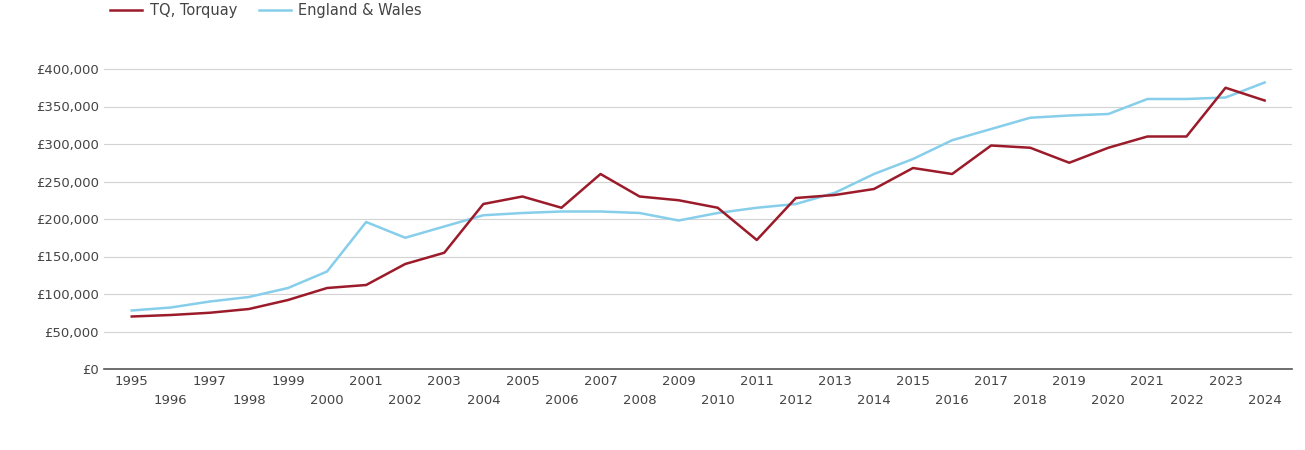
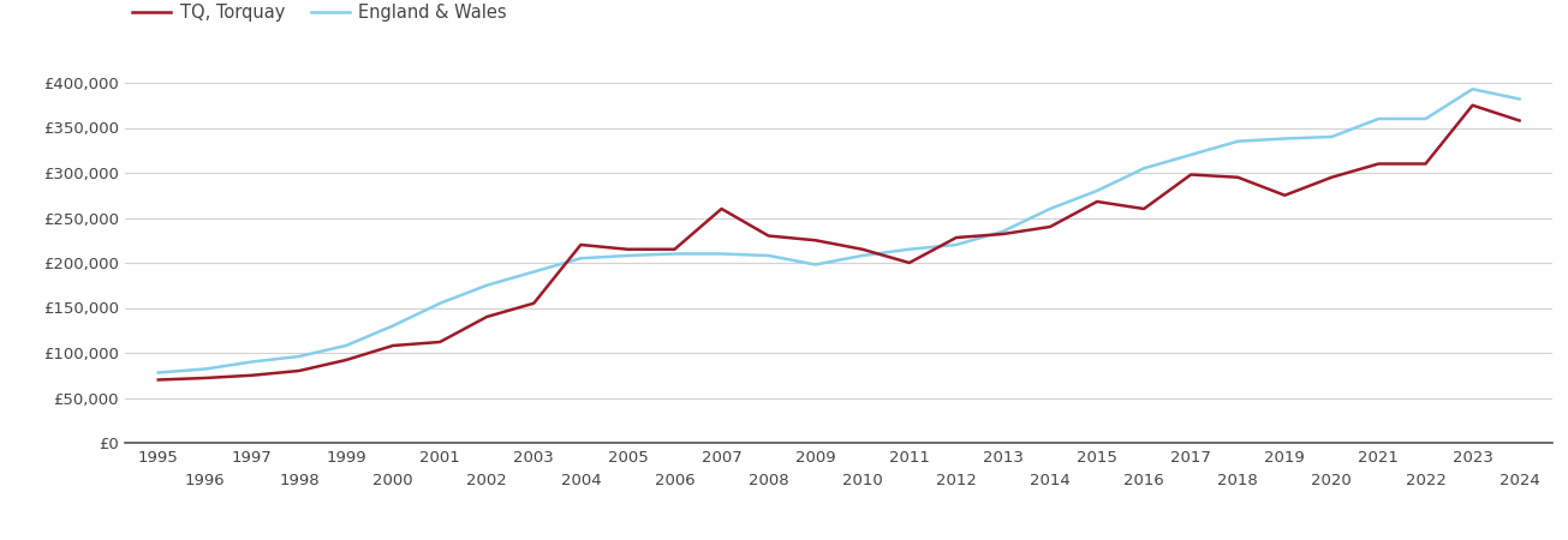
England & Wales/2001: £196,000 -> £155,000
TQ, Torquay/2005: £230,000 -> £215,000
TQ, Torquay/2011: £172,000 -> £200,000
England & Wales/2023: £362,000 -> £393,000
